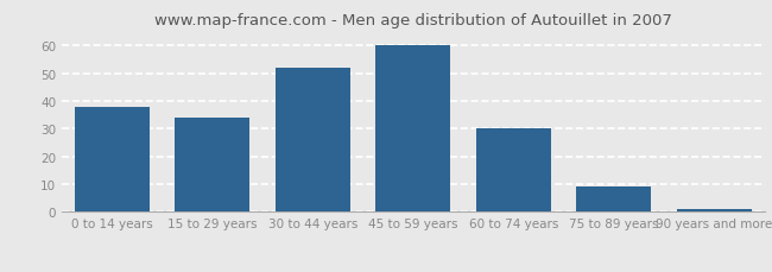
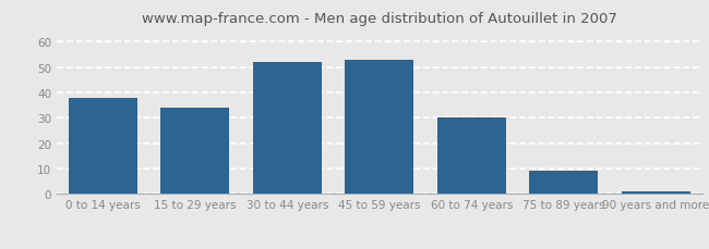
45 to 59 years: 60 -> 53
